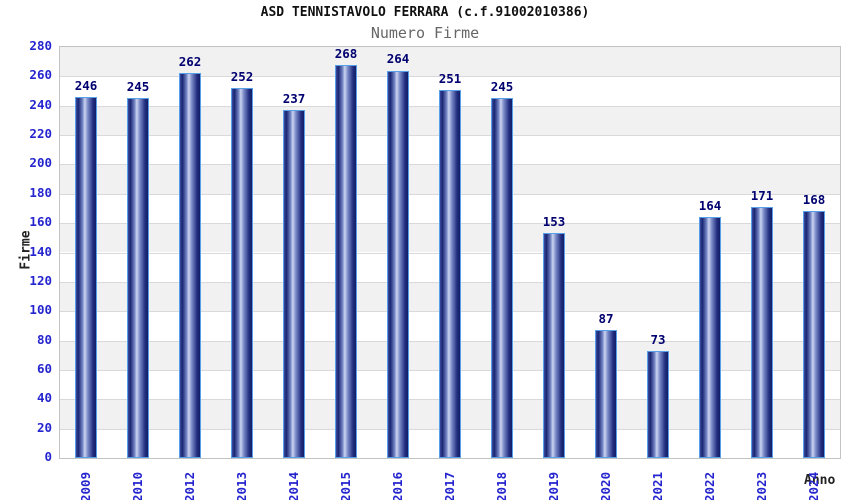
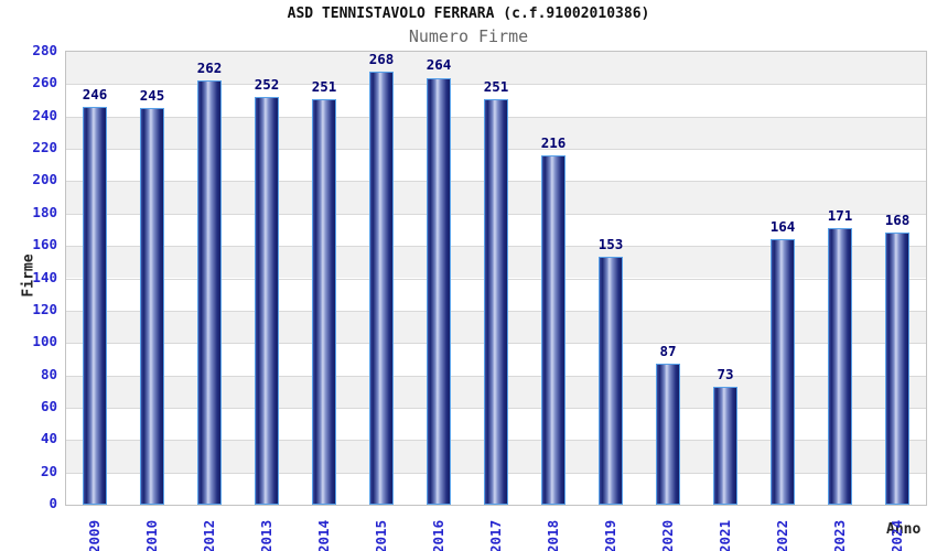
2014: 237 -> 251
2018: 245 -> 216
